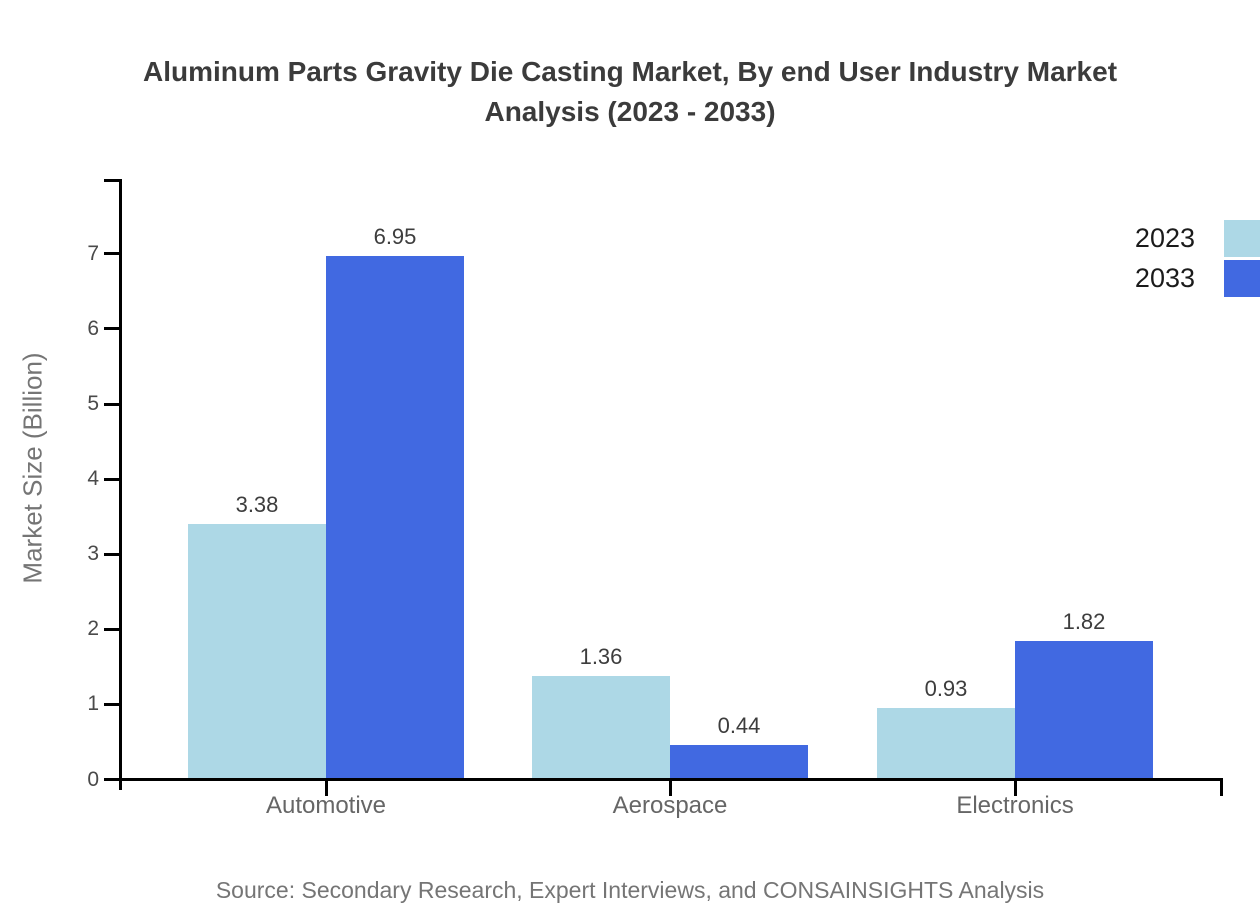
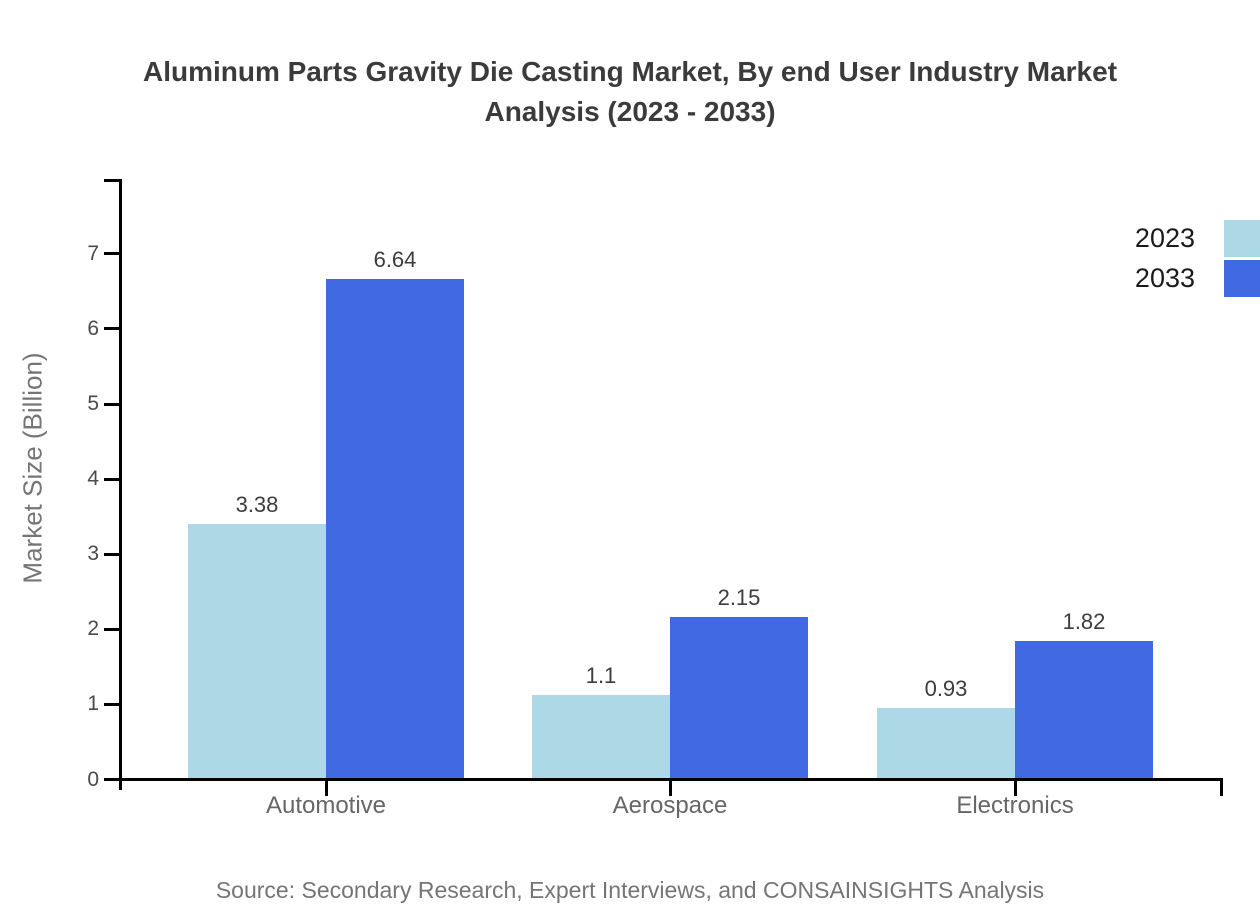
2033/Automotive: 6.95 -> 6.64
2023/Aerospace: 1.36 -> 1.1
2033/Aerospace: 0.44 -> 2.15
